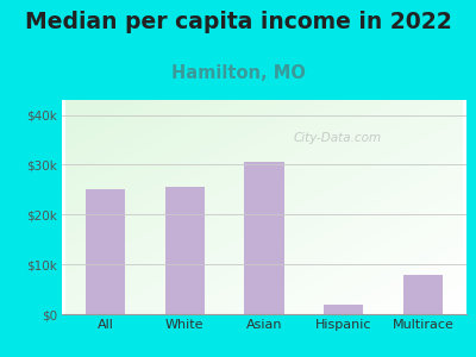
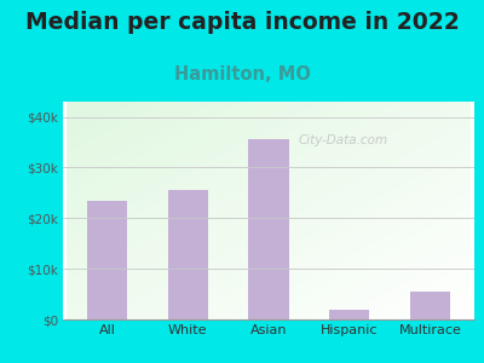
All: $25.0k -> $23.5k
Asian: $30.5k -> $35.5k
Multirace: $8.0k -> $5.5k
